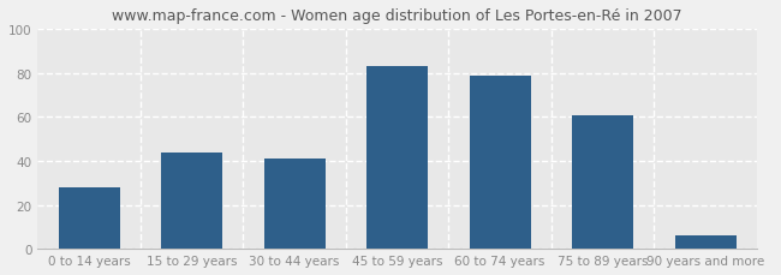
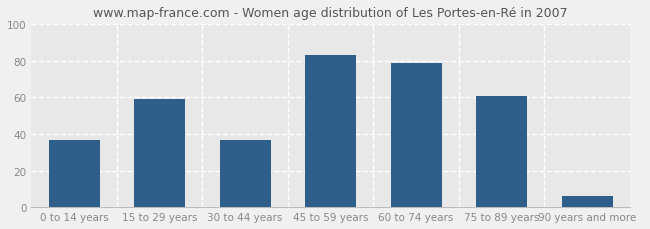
0 to 14 years: 28 -> 37
15 to 29 years: 44 -> 59
30 to 44 years: 41 -> 37
